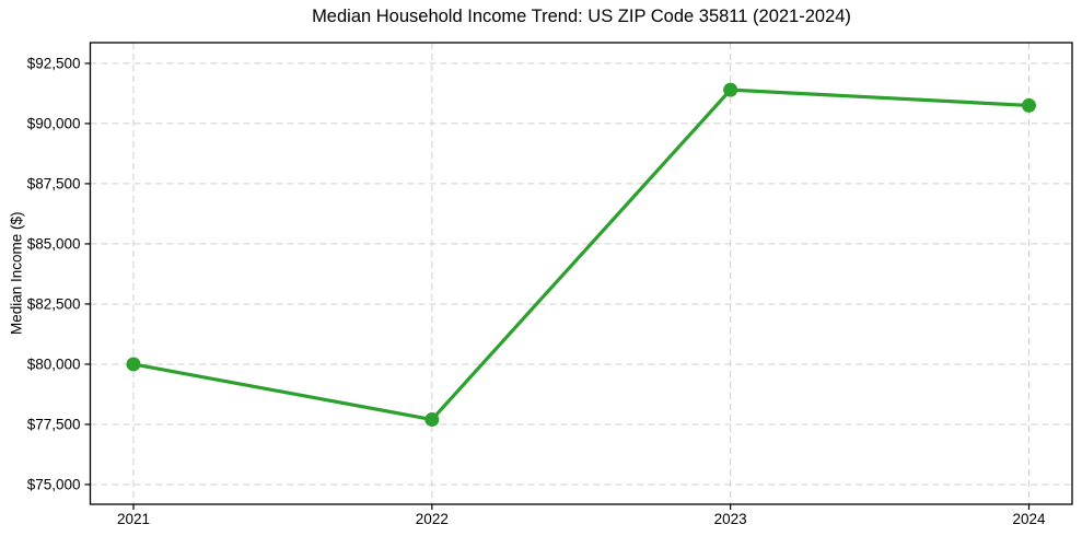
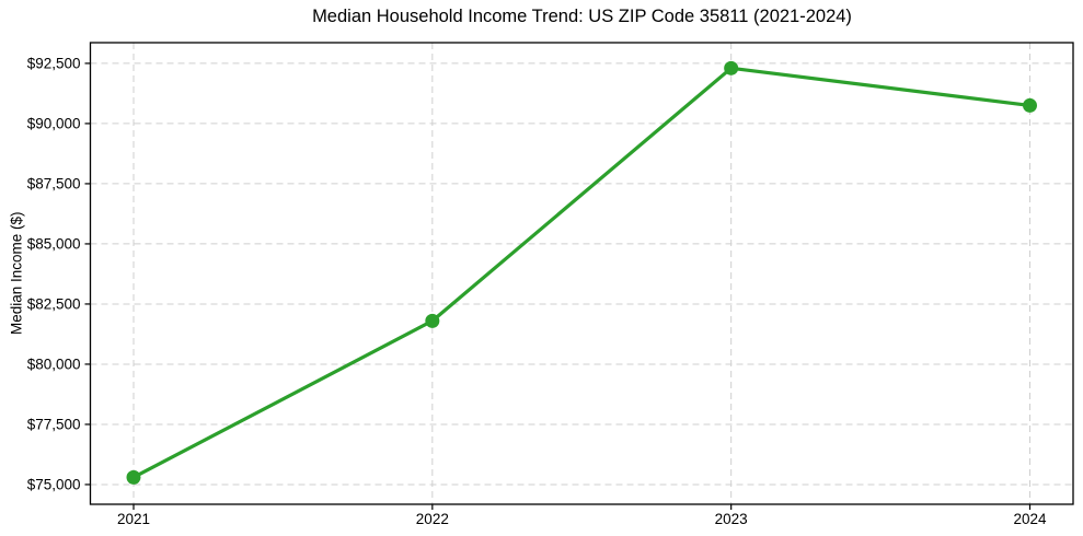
2021: $80000 -> $75300
2022: $77700 -> $81800
2023: $91400 -> $92300
